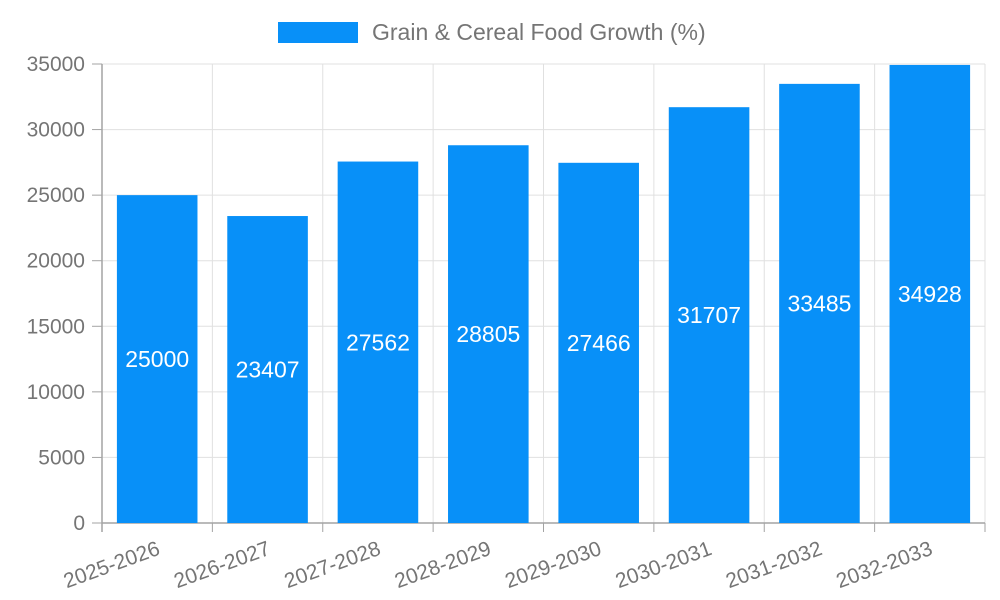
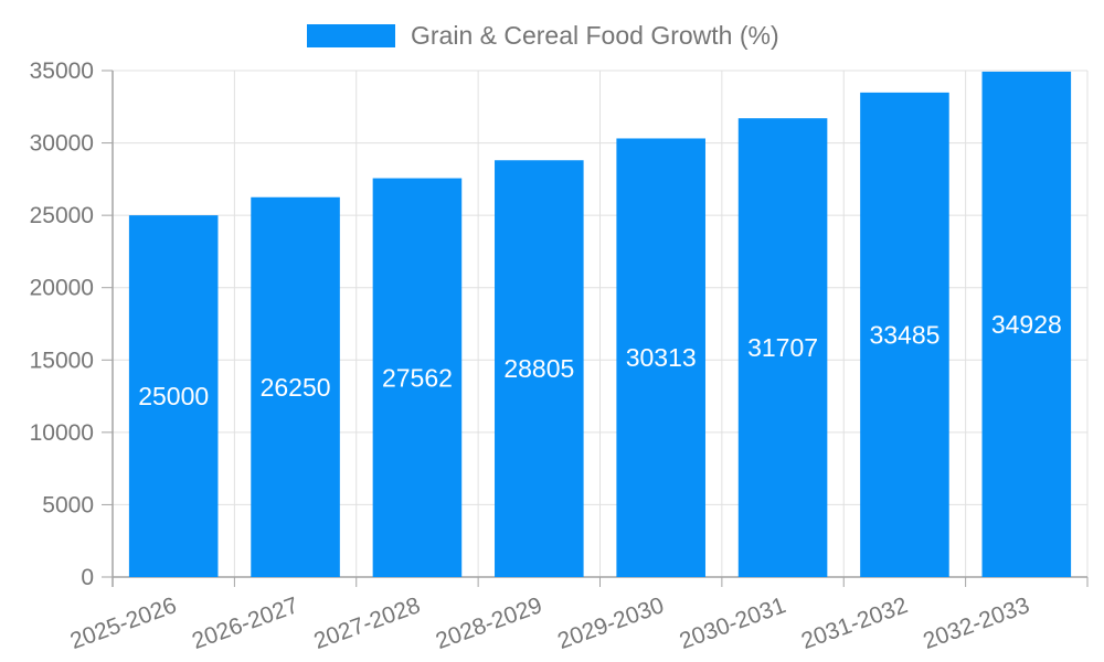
2026-2027: 23407 -> 26250
2029-2030: 27466 -> 30313
